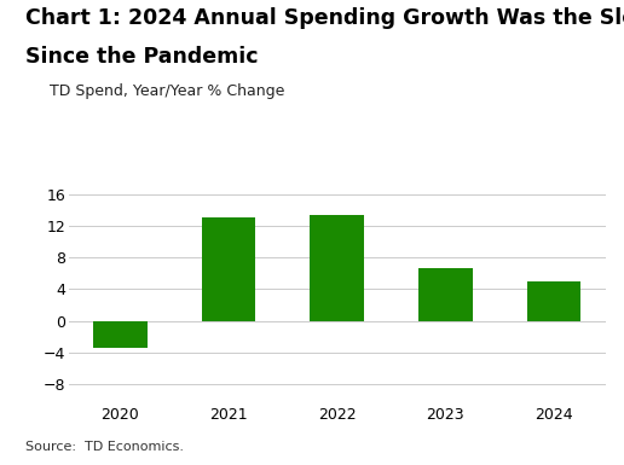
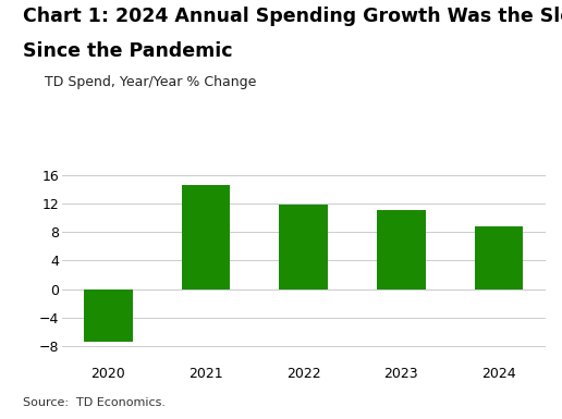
2020: -3.5 -> -7.4
2021: 13.1 -> 14.6
2022: 13.3 -> 11.8
2023: 6.6 -> 11.0
2024: 5.0 -> 8.8
